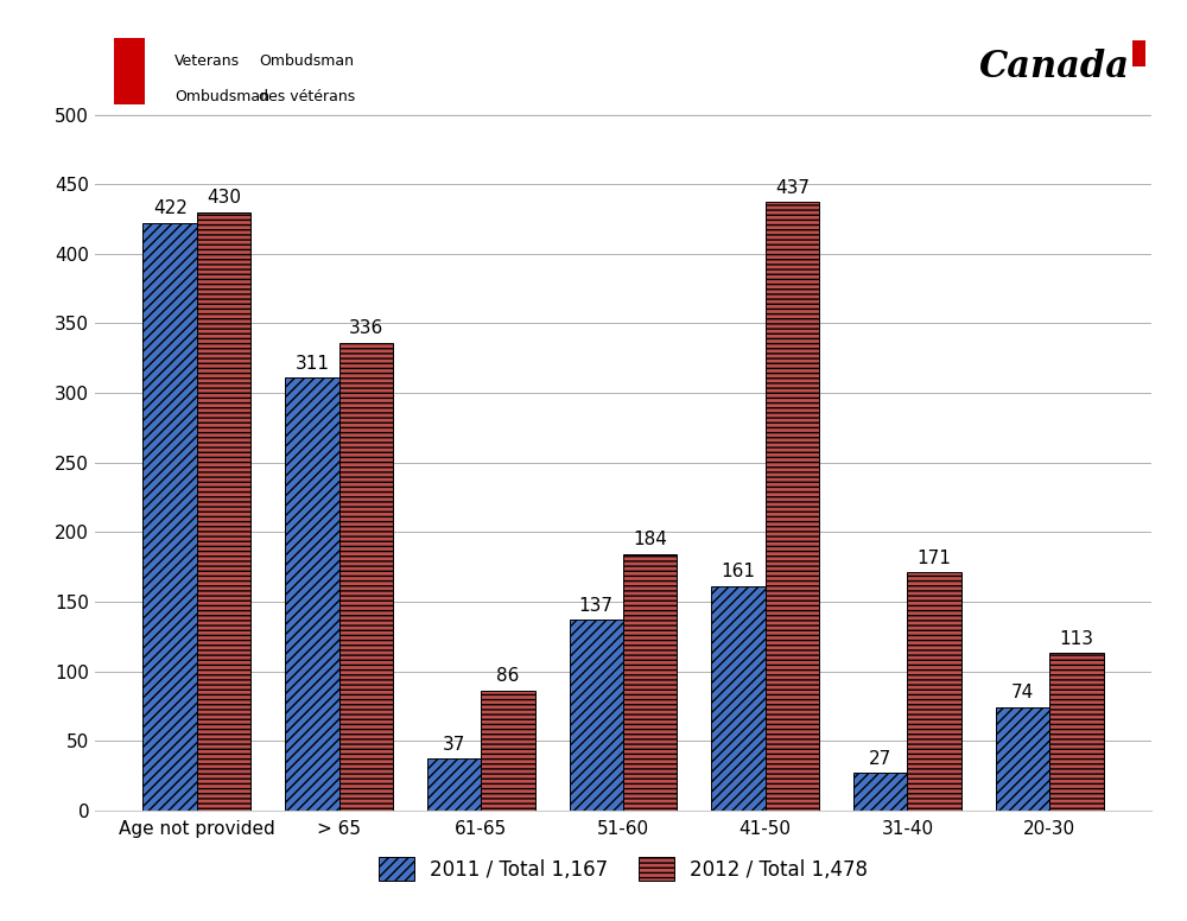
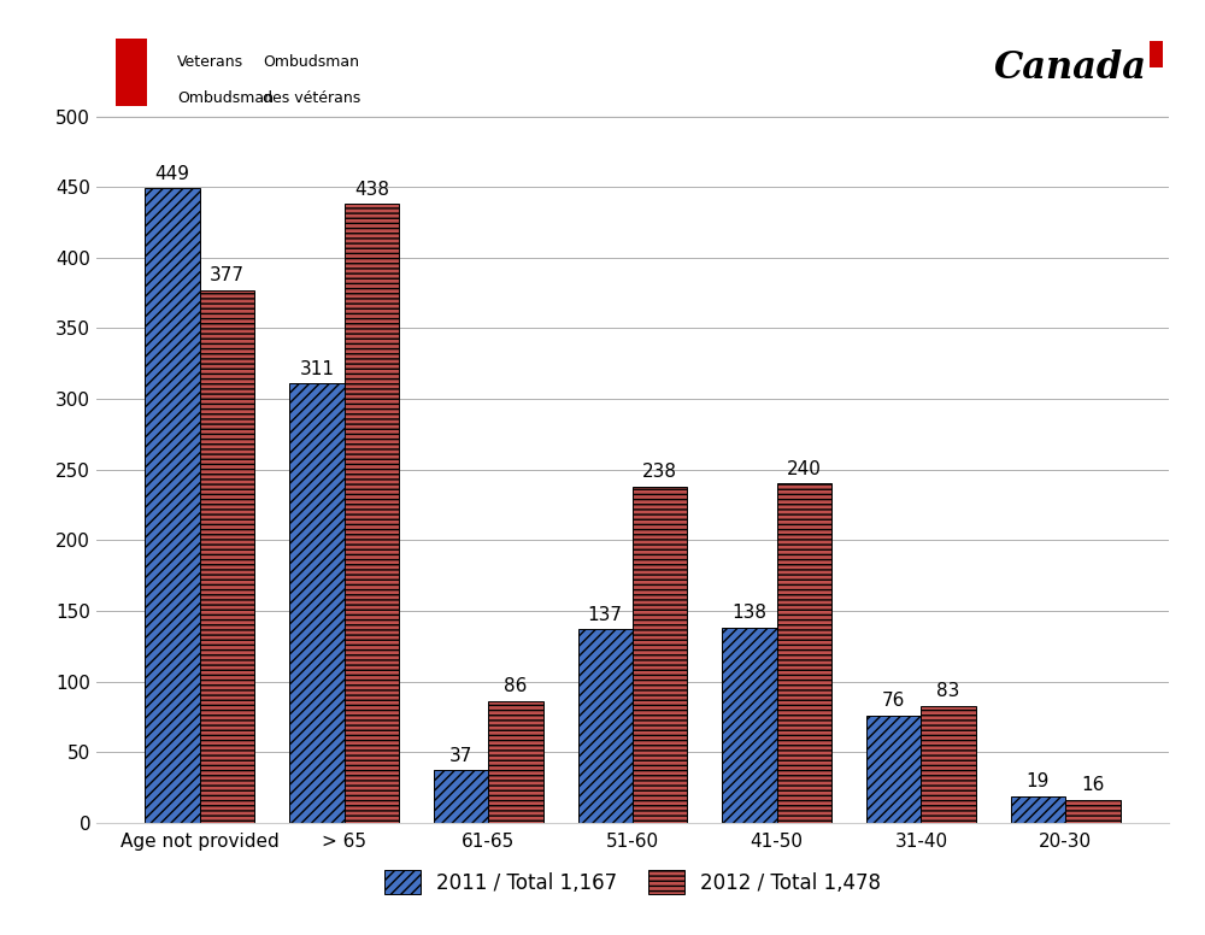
2011 / Total 1,167/Age not provided: 422 -> 449
2012 / Total 1,478/Age not provided: 430 -> 377
2012 / Total 1,478/> 65: 336 -> 438
2012 / Total 1,478/51-60: 184 -> 238
2011 / Total 1,167/41-50: 161 -> 138
2012 / Total 1,478/41-50: 437 -> 240
2011 / Total 1,167/31-40: 27 -> 76
2012 / Total 1,478/31-40: 171 -> 83
2011 / Total 1,167/20-30: 74 -> 19
2012 / Total 1,478/20-30: 113 -> 16
